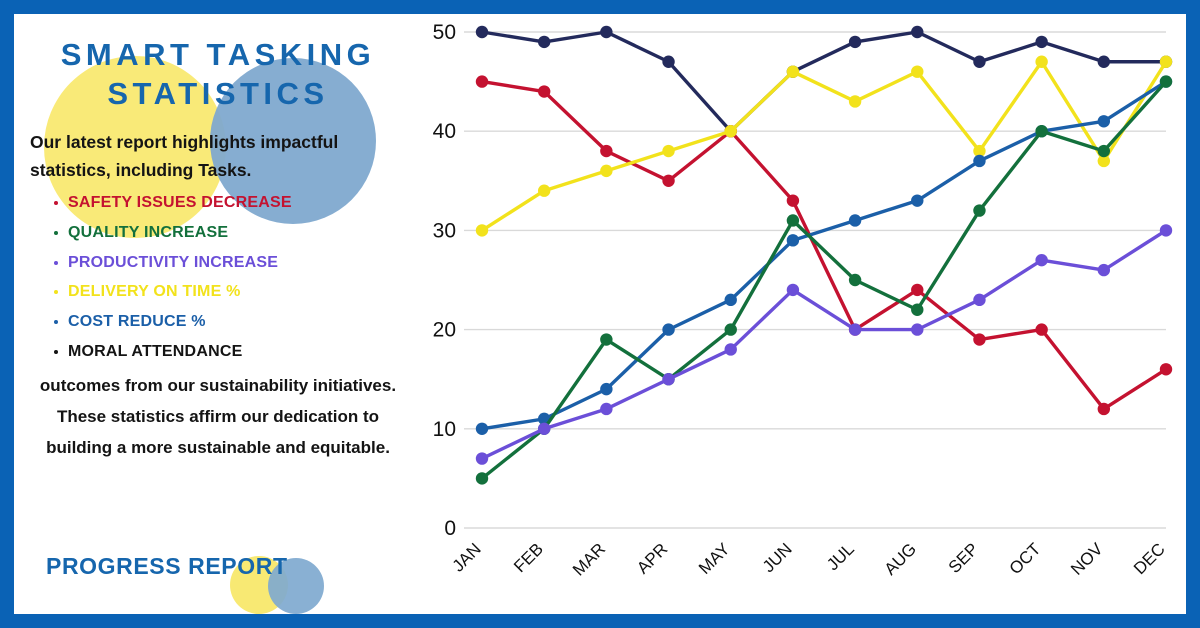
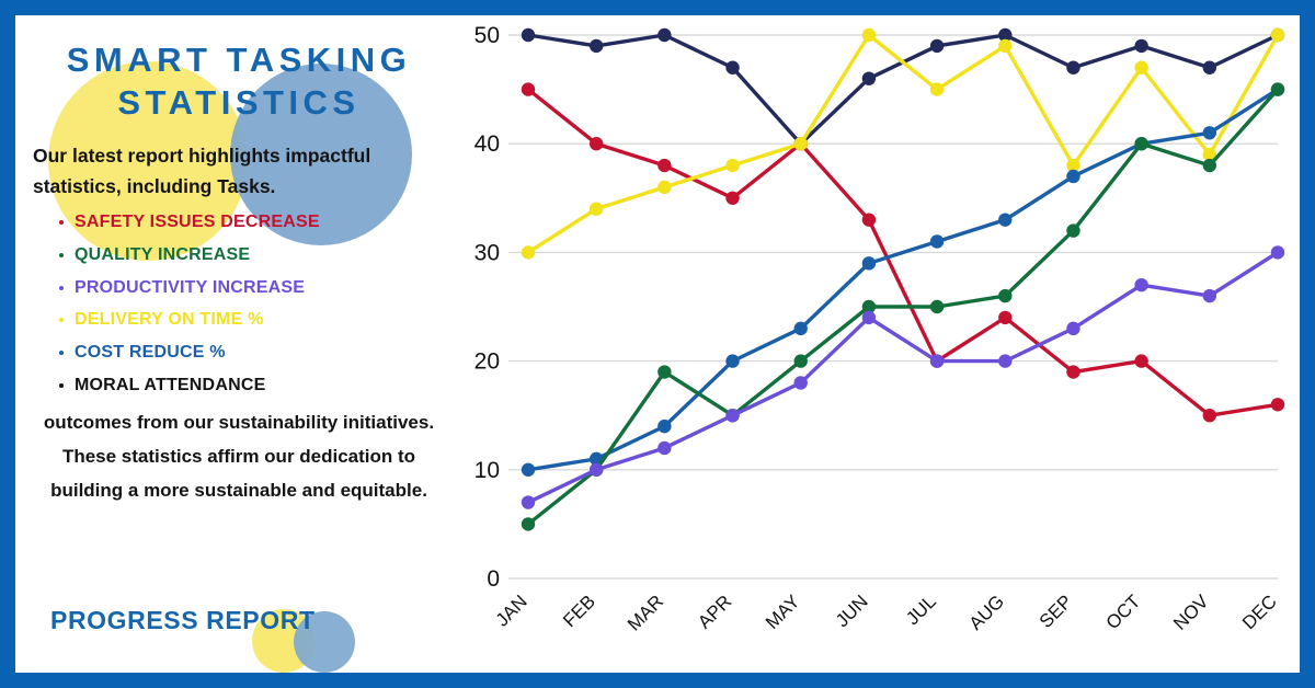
SAFETY ISSUES DECREASE/FEB: 44 -> 40
DELIVERY ON TIME %/JUN: 46 -> 50
QUALITY INCREASE/JUN: 31 -> 25
DELIVERY ON TIME %/JUL: 43 -> 45
DELIVERY ON TIME %/AUG: 46 -> 49
QUALITY INCREASE/AUG: 22 -> 26
SAFETY ISSUES DECREASE/NOV: 12 -> 15
DELIVERY ON TIME %/NOV: 37 -> 39
MORAL ATTENDANCE/DEC: 47 -> 50
DELIVERY ON TIME %/DEC: 47 -> 50
